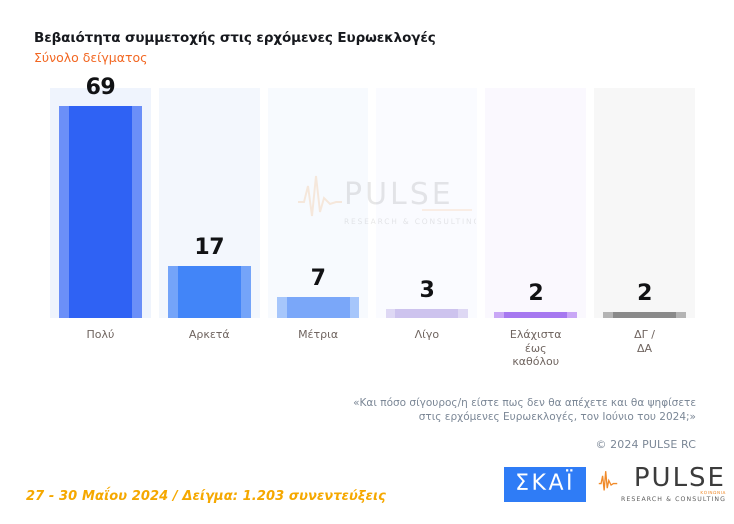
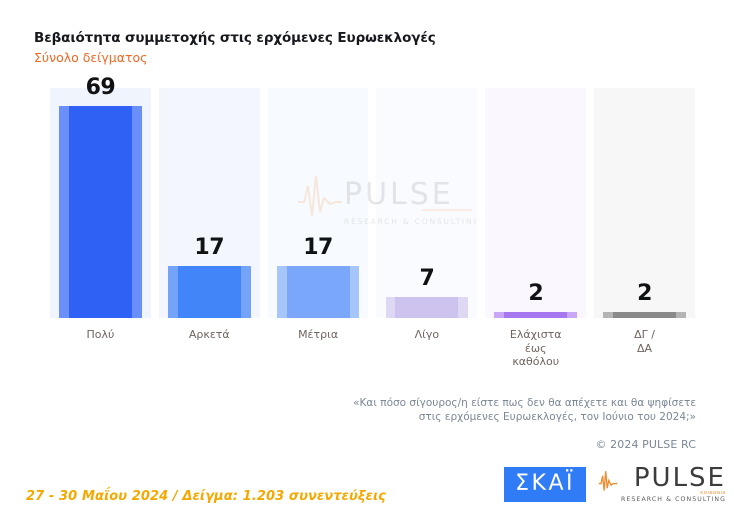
Μέτρια: 7 -> 17
Λίγο: 3 -> 7
